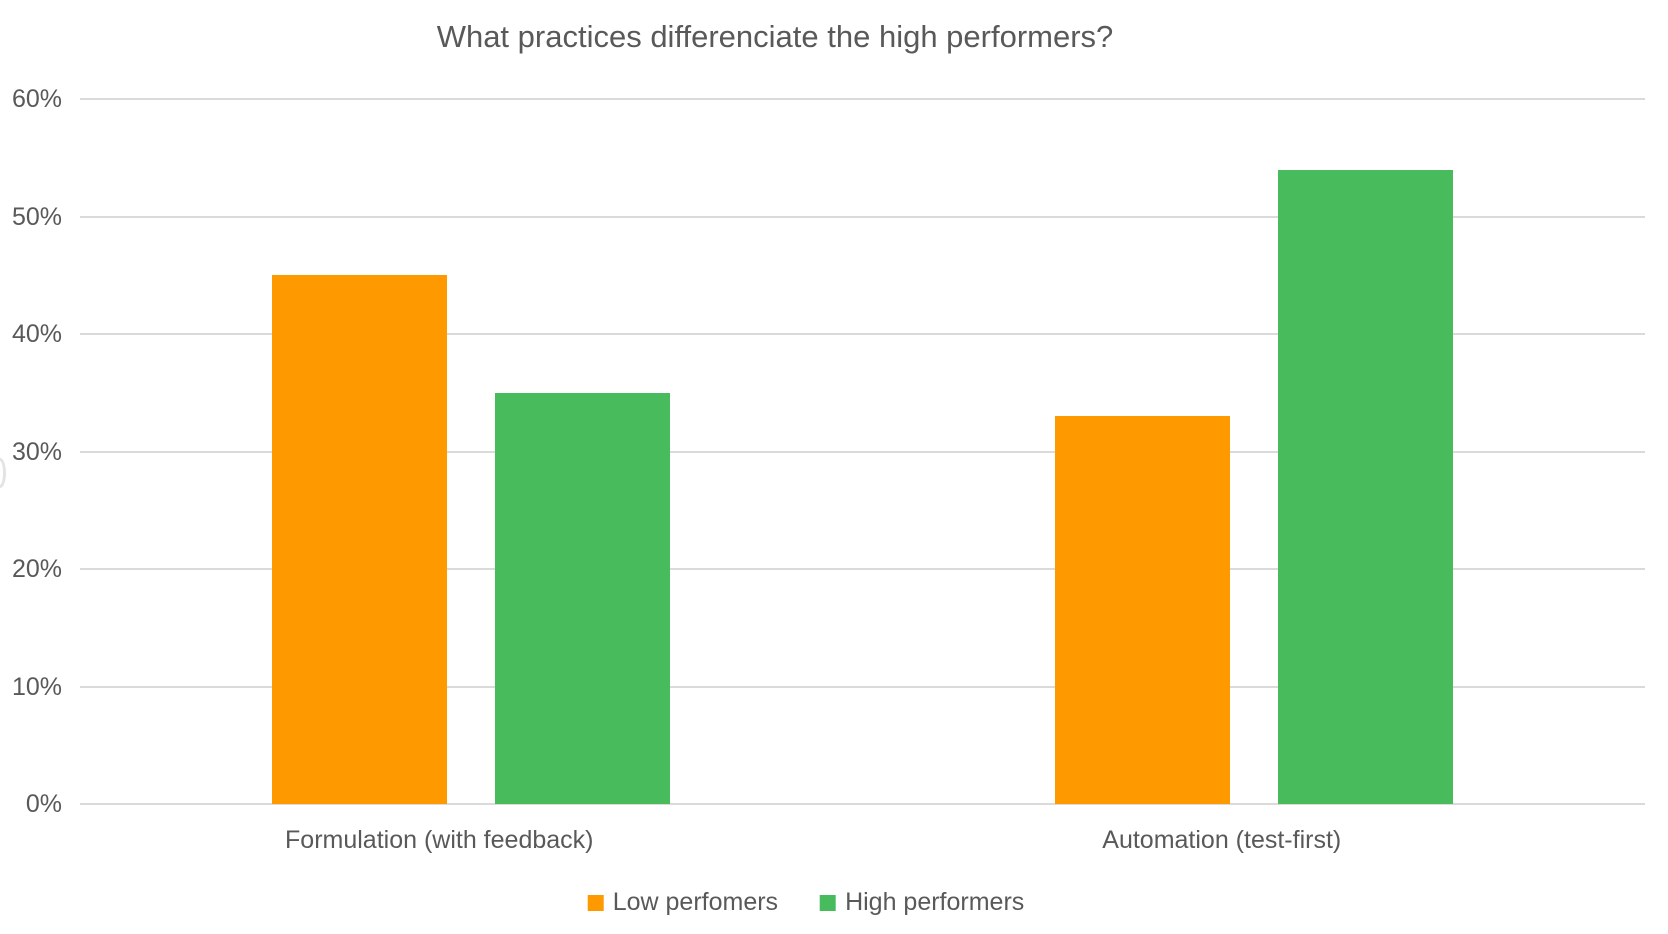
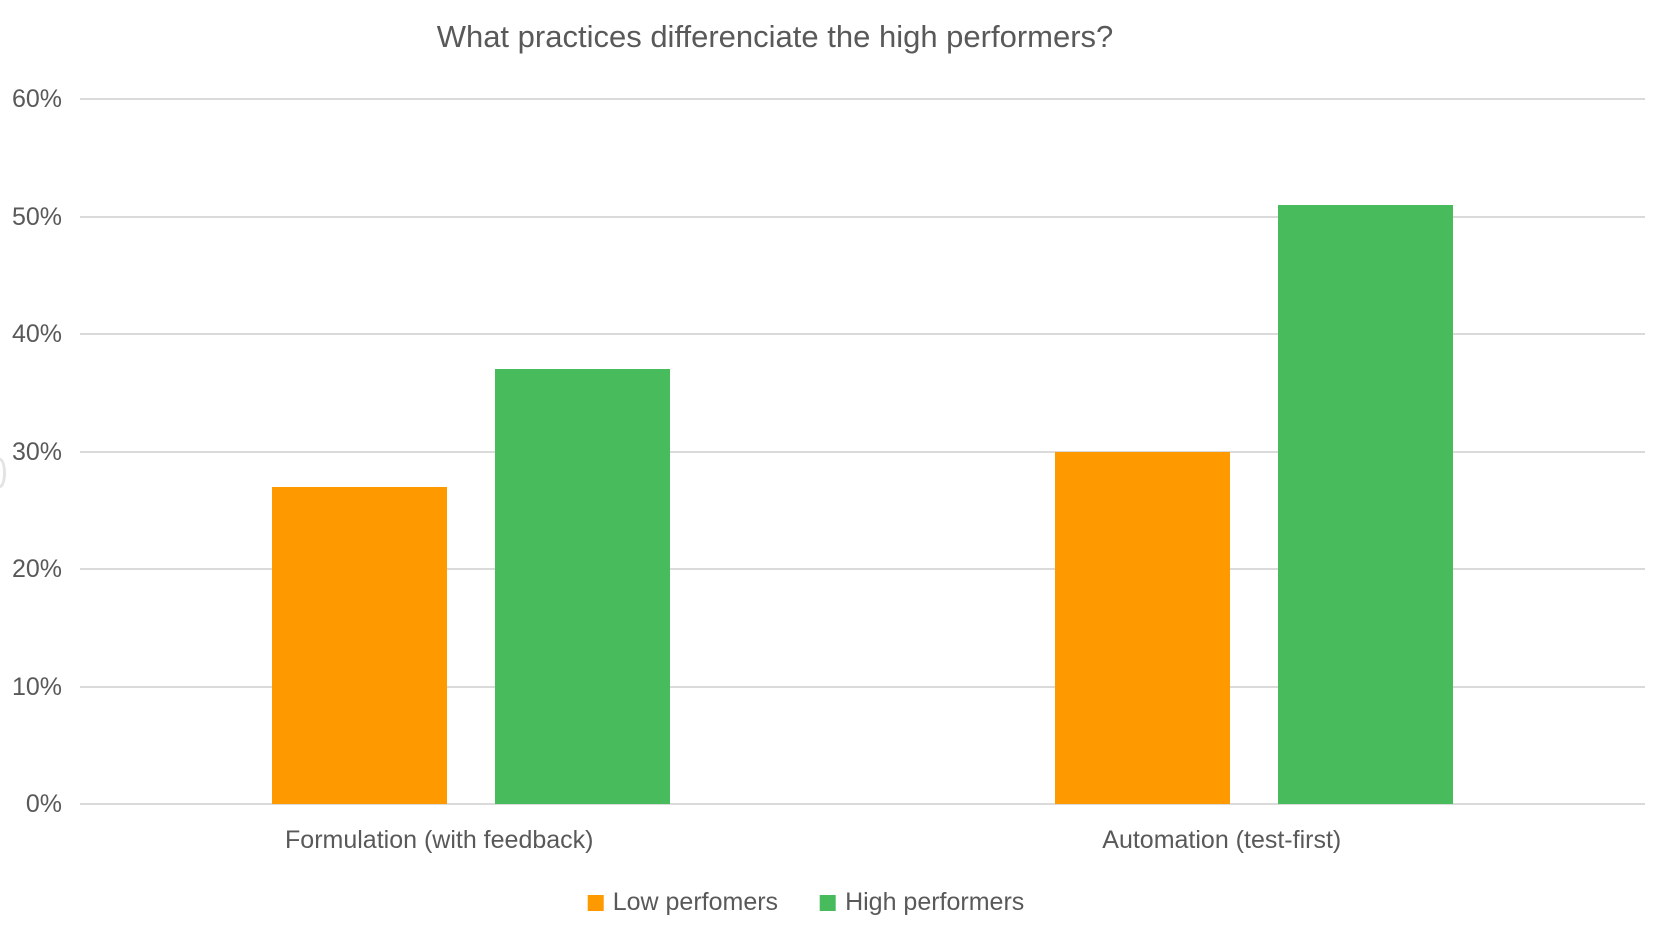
Low perfomers/Formulation (with feedback): 45% -> 27%
High performers/Formulation (with feedback): 35% -> 37%
Low perfomers/Automation (test-first): 33% -> 30%
High performers/Automation (test-first): 54% -> 51%
